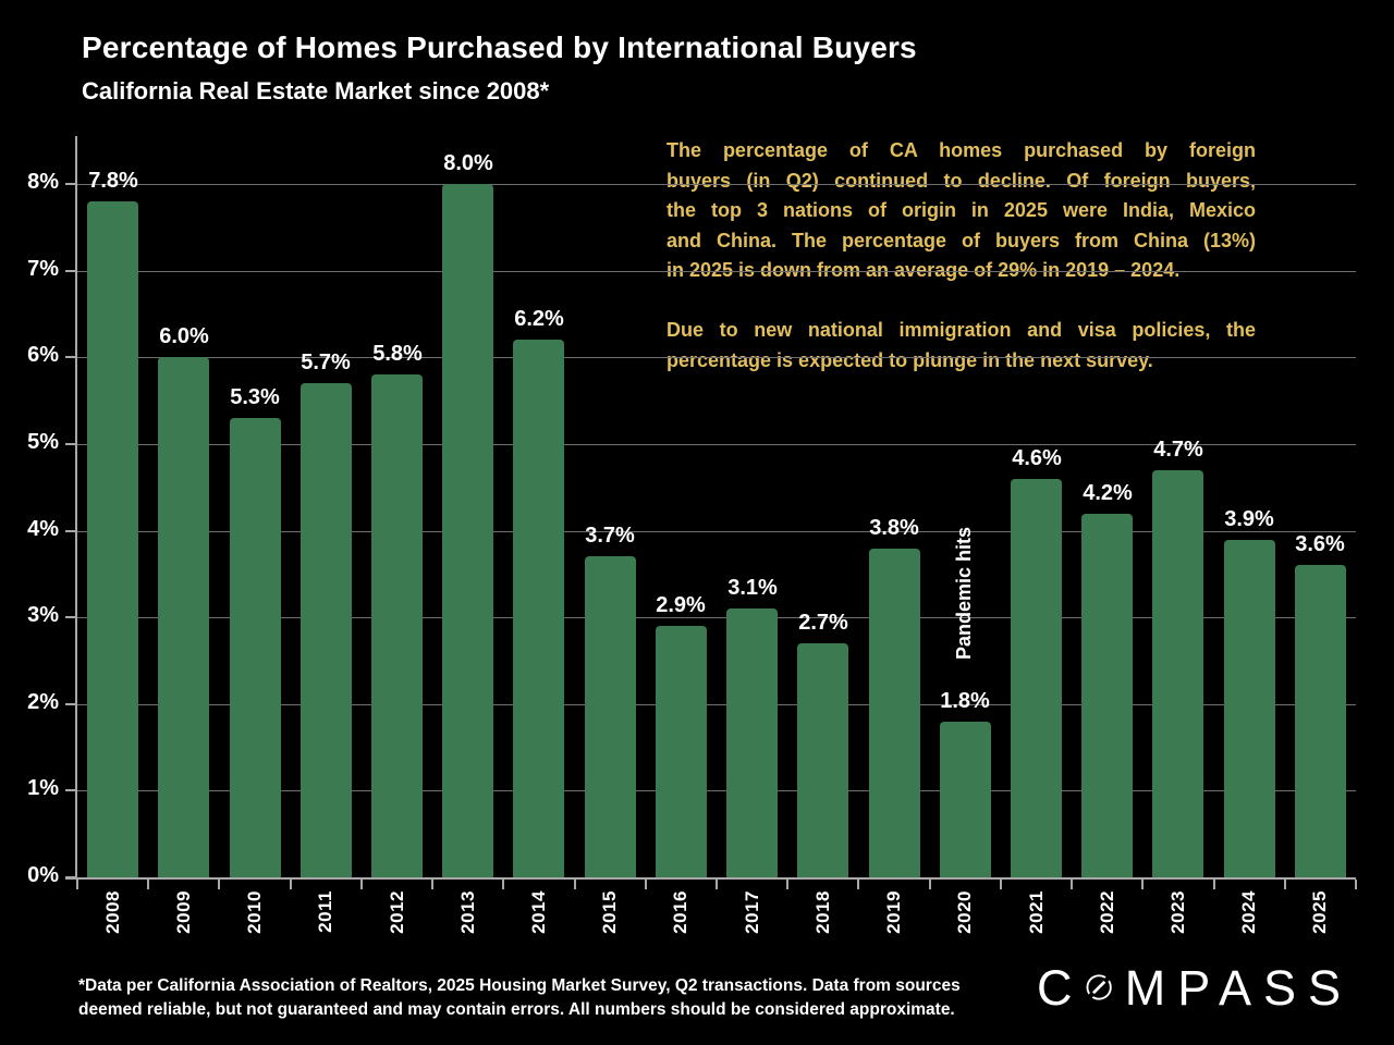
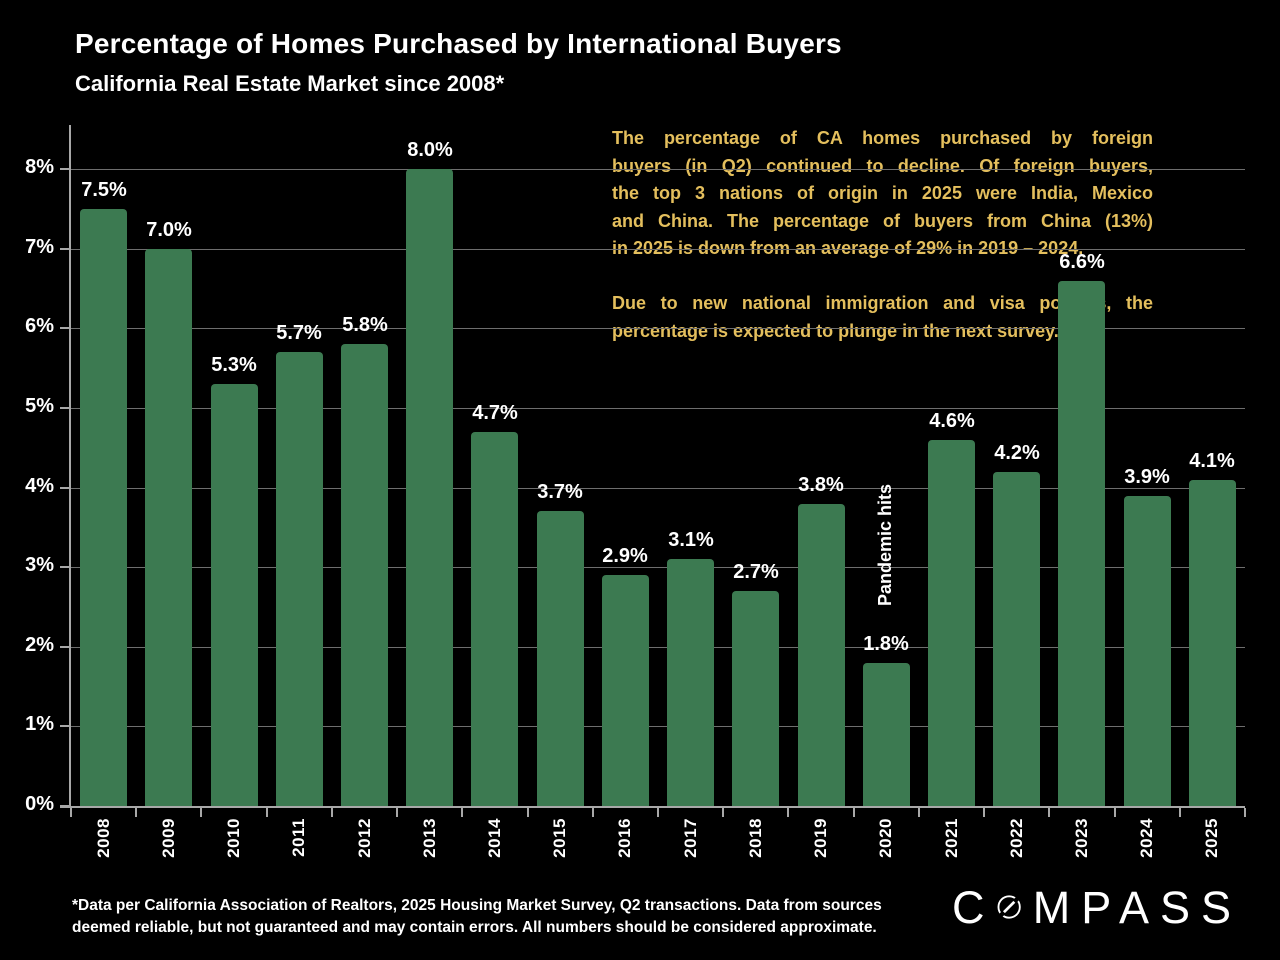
2008: 7.8% -> 7.5%
2009: 6.0% -> 7.0%
2014: 6.2% -> 4.7%
2023: 4.7% -> 6.6%
2025: 3.6% -> 4.1%
